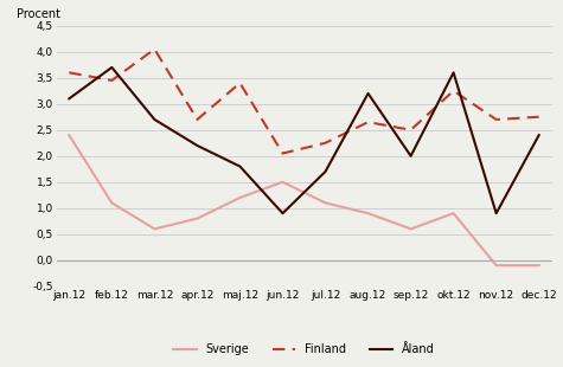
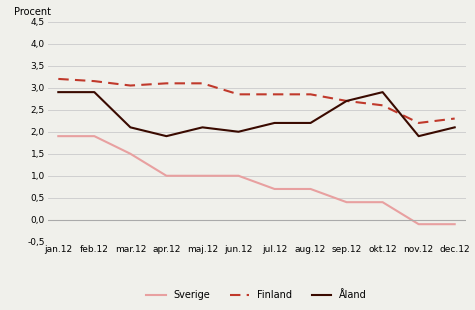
Sverige/jan.12: 2,4 -> 1,9
Finland/jan.12: 3,60 -> 3,20
Åland/jan.12: 3,1 -> 2,9
Sverige/feb.12: 1,1 -> 1,9
Finland/feb.12: 3,45 -> 3,15
Åland/feb.12: 3,7 -> 2,9
Sverige/mar.12: 0,6 -> 1,5
Finland/mar.12: 4,05 -> 3,05
Åland/mar.12: 2,7 -> 2,1
Sverige/apr.12: 0,8 -> 1,0
Finland/apr.12: 2,70 -> 3,10
Åland/apr.12: 2,2 -> 1,9
Sverige/maj.12: 1,2 -> 1,0
Finland/maj.12: 3,40 -> 3,10
Åland/maj.12: 1,8 -> 2,1
Sverige/jun.12: 1,5 -> 1,0
Finland/jun.12: 2,05 -> 2,85
Åland/jun.12: 0,9 -> 2,0
Sverige/jul.12: 1,1 -> 0,7
Finland/jul.12: 2,25 -> 2,85
Åland/jul.12: 1,7 -> 2,2
Sverige/aug.12: 0,9 -> 0,7
Finland/aug.12: 2,65 -> 2,85
Åland/aug.12: 3,2 -> 2,2
Sverige/sep.12: 0,6 -> 0,4
Finland/sep.12: 2,50 -> 2,70
Åland/sep.12: 2,0 -> 2,7
Sverige/okt.12: 0,9 -> 0,4
Finland/okt.12: 3,25 -> 2,60
Åland/okt.12: 3,6 -> 2,9
Finland/nov.12: 2,70 -> 2,20
Åland/nov.12: 0,9 -> 1,9
Finland/dec.12: 2,75 -> 2,30
Åland/dec.12: 2,4 -> 2,1
